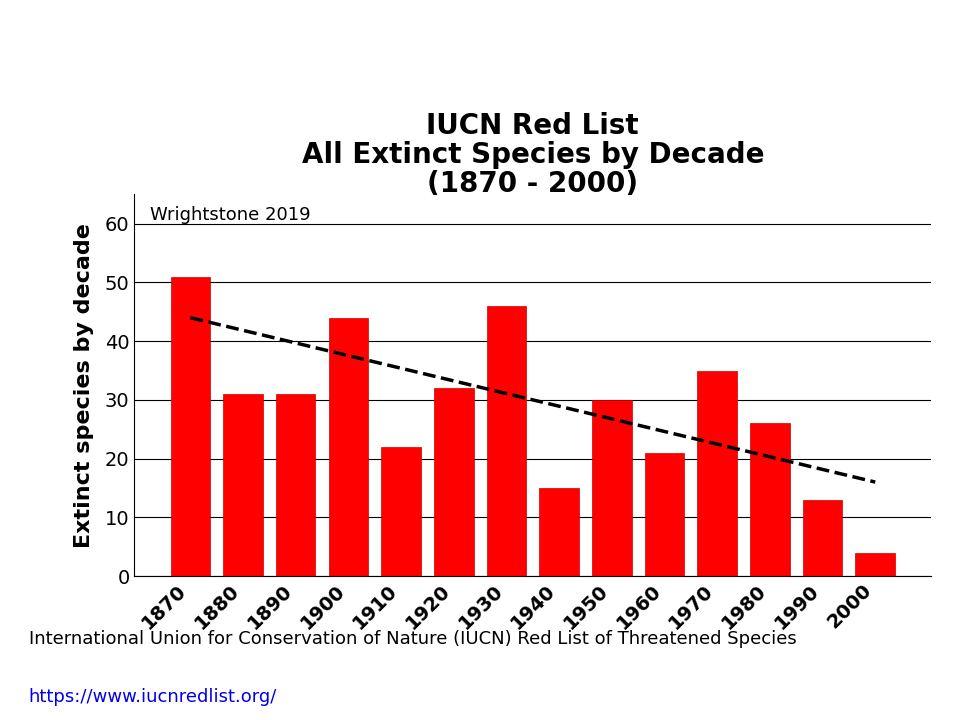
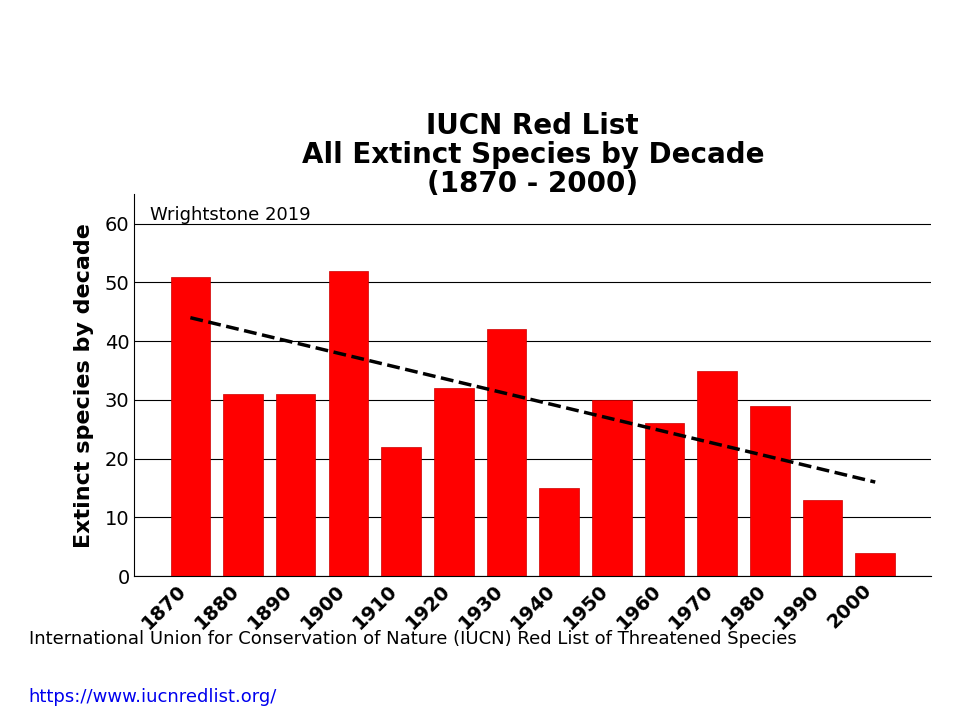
1900: 44 -> 52
1930: 46 -> 42
1960: 21 -> 26
1980: 26 -> 29
